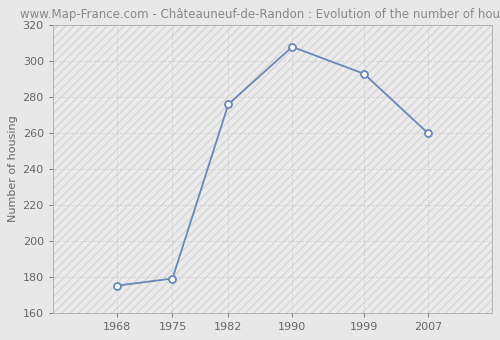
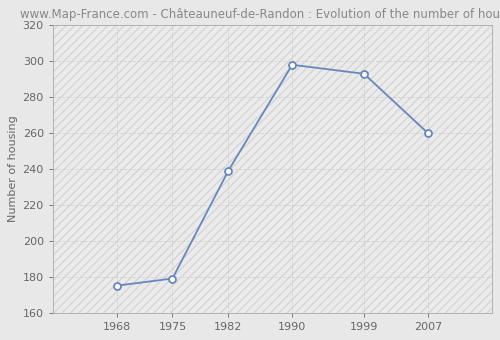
1982: 276 -> 239
1990: 308 -> 298
